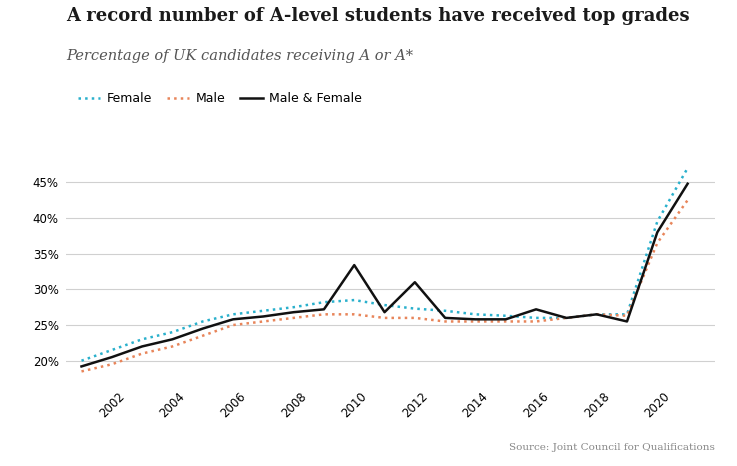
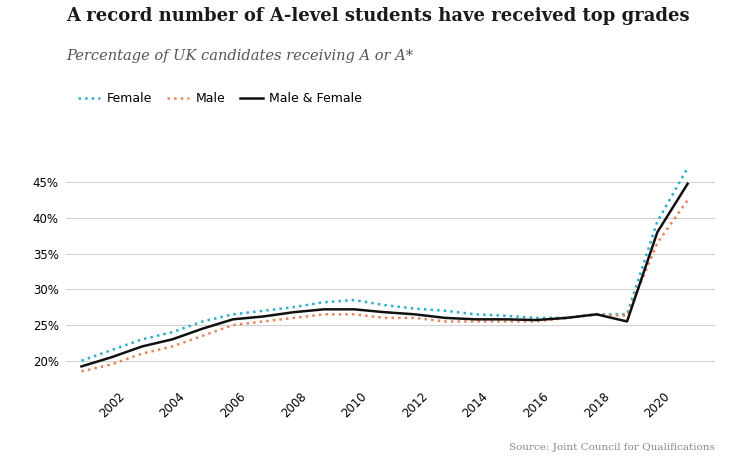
Male & Female/2010: 33.4% -> 27.2%
Male & Female/2012: 31.0% -> 26.5%
Male & Female/2016: 27.2% -> 25.7%
